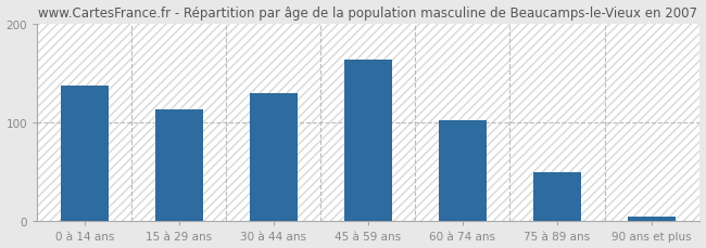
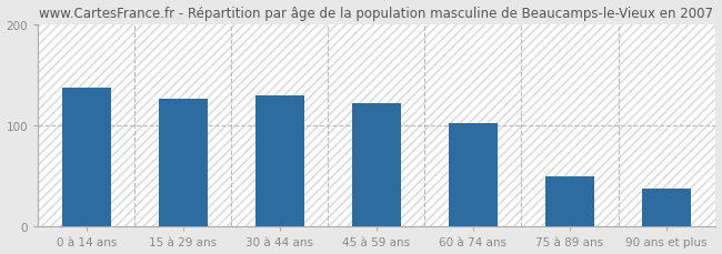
15 à 29 ans: 113 -> 126
45 à 59 ans: 163 -> 122
90 ans et plus: 5 -> 38
